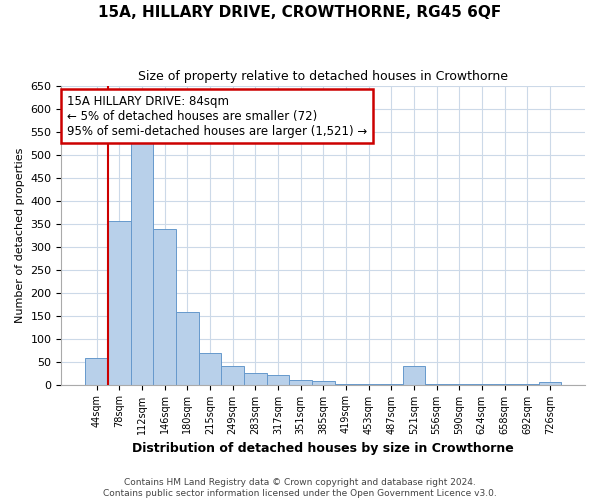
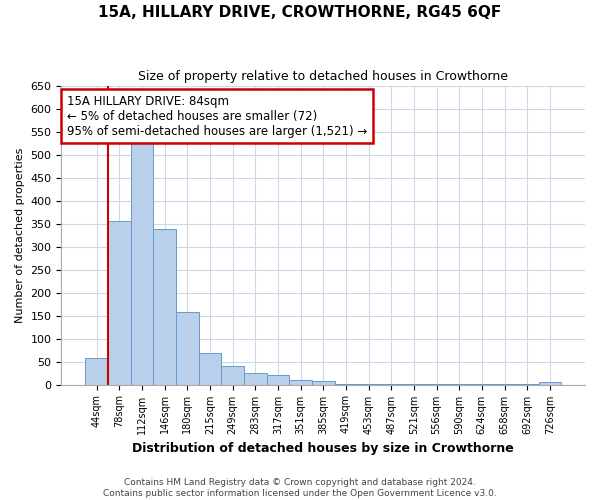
521sqm: 40 -> 2
